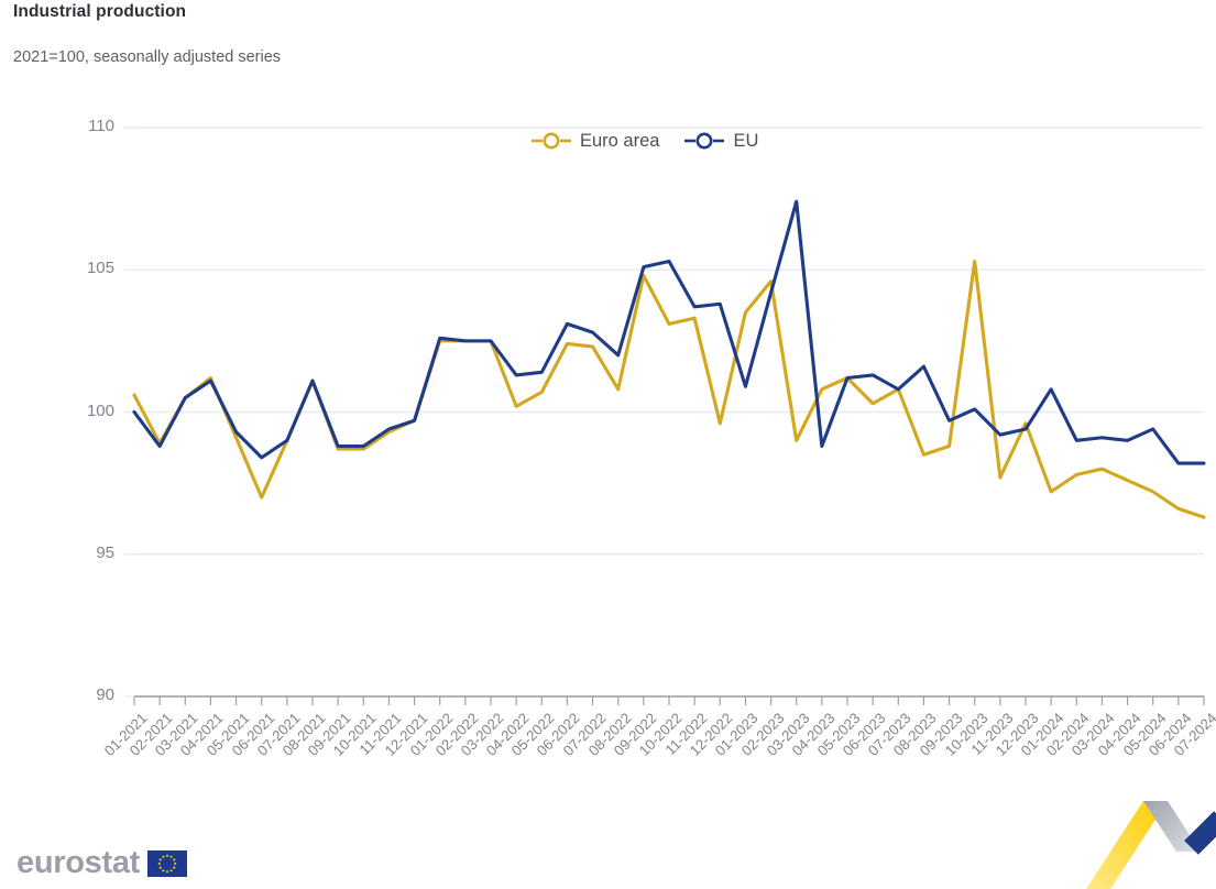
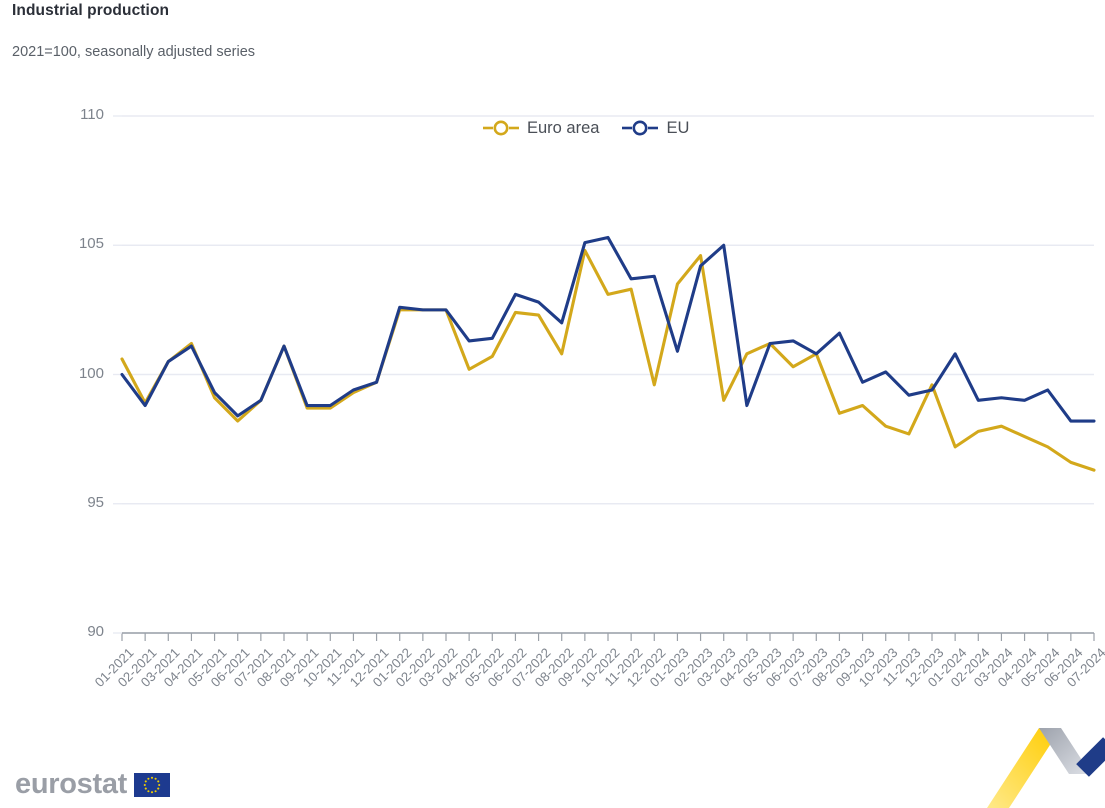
Euro area/06-2021: 97.0 -> 98.2
EU/03-2023: 107.4 -> 105.0
Euro area/10-2023: 105.3 -> 98.0
